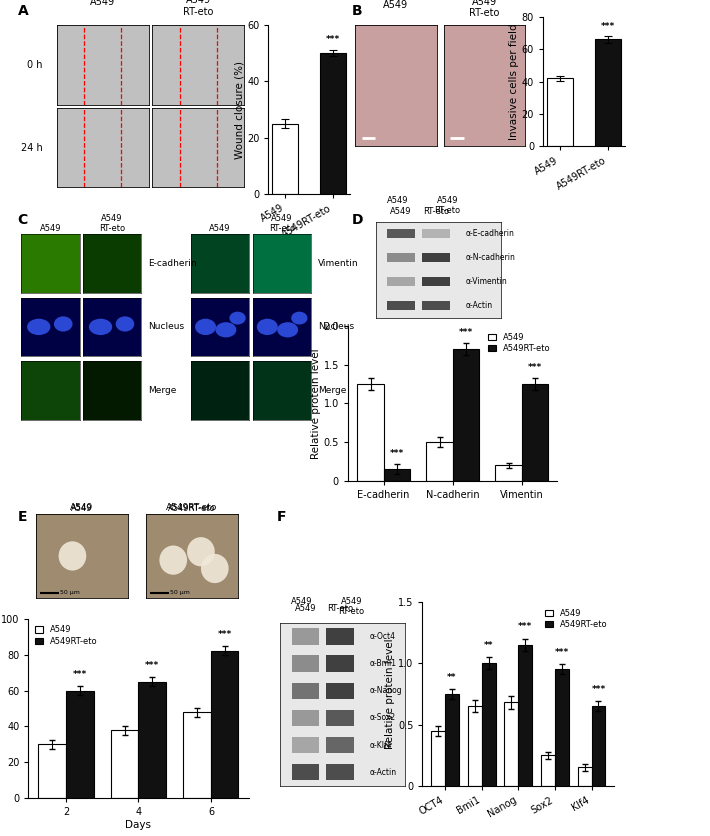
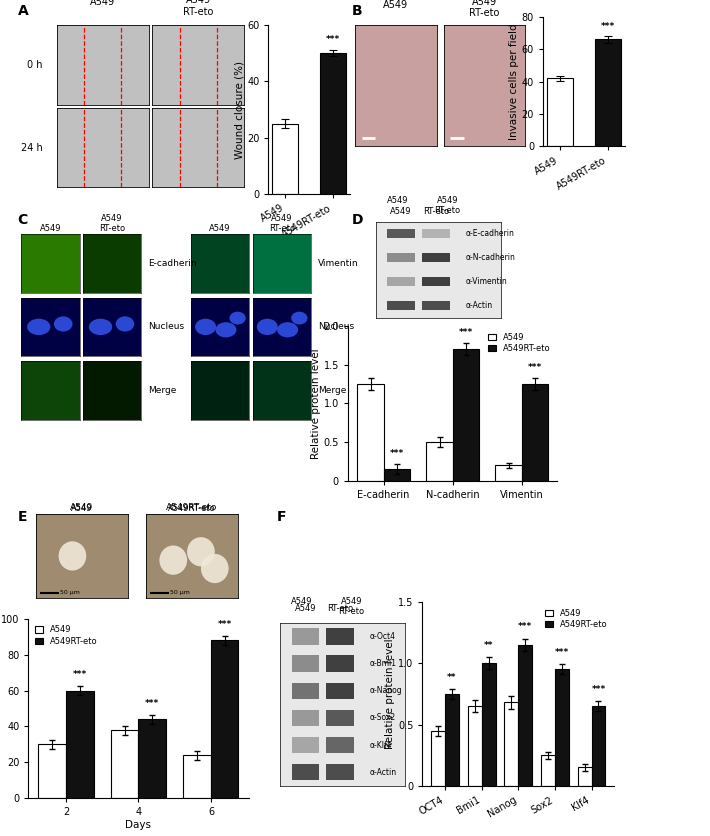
A549RT-eto/4: 65 -> 44
A549/6: 48 -> 24
A549RT-eto/6: 82 -> 88
